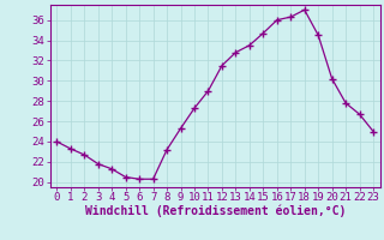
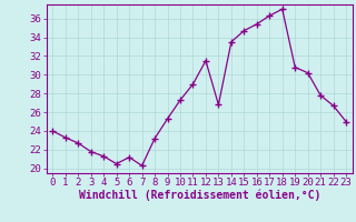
6: 20.3 -> 21.2
13: 32.8 -> 26.8
16: 36.0 -> 35.4
19: 34.5 -> 30.8
